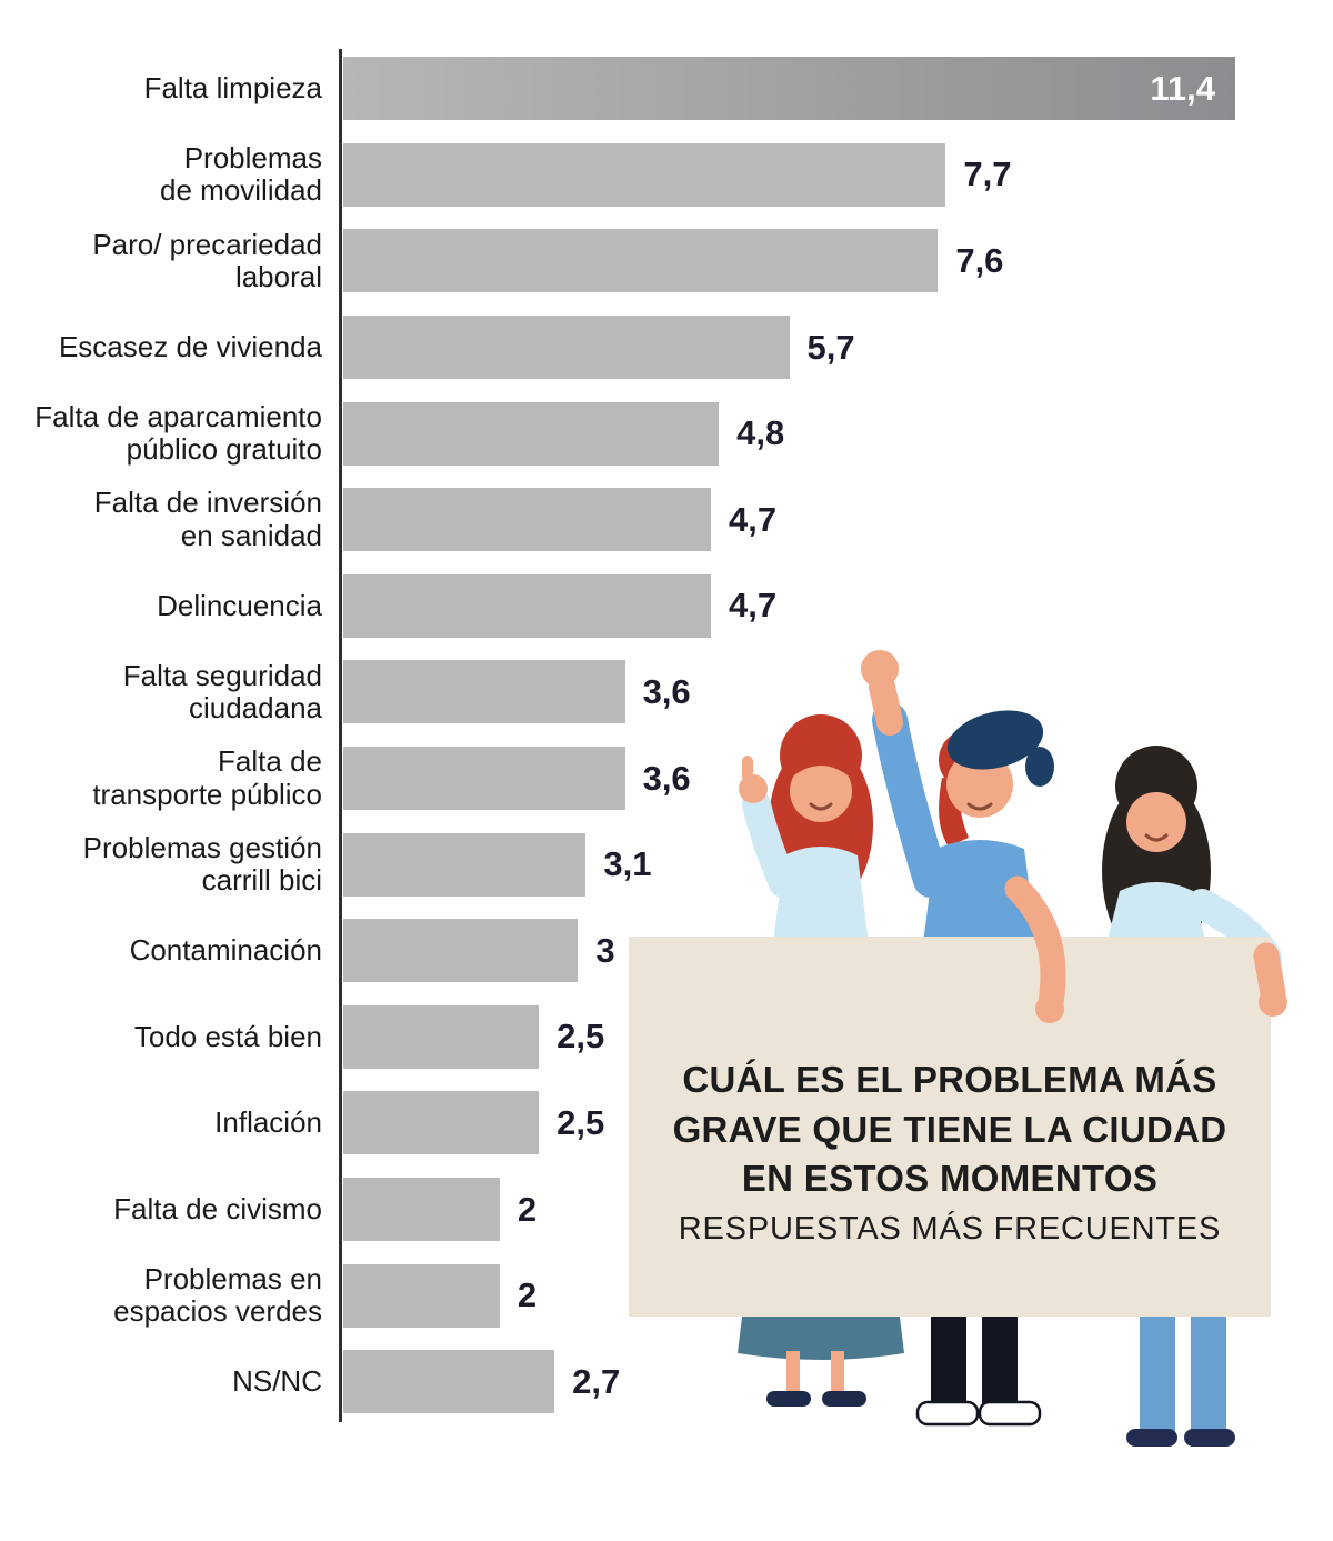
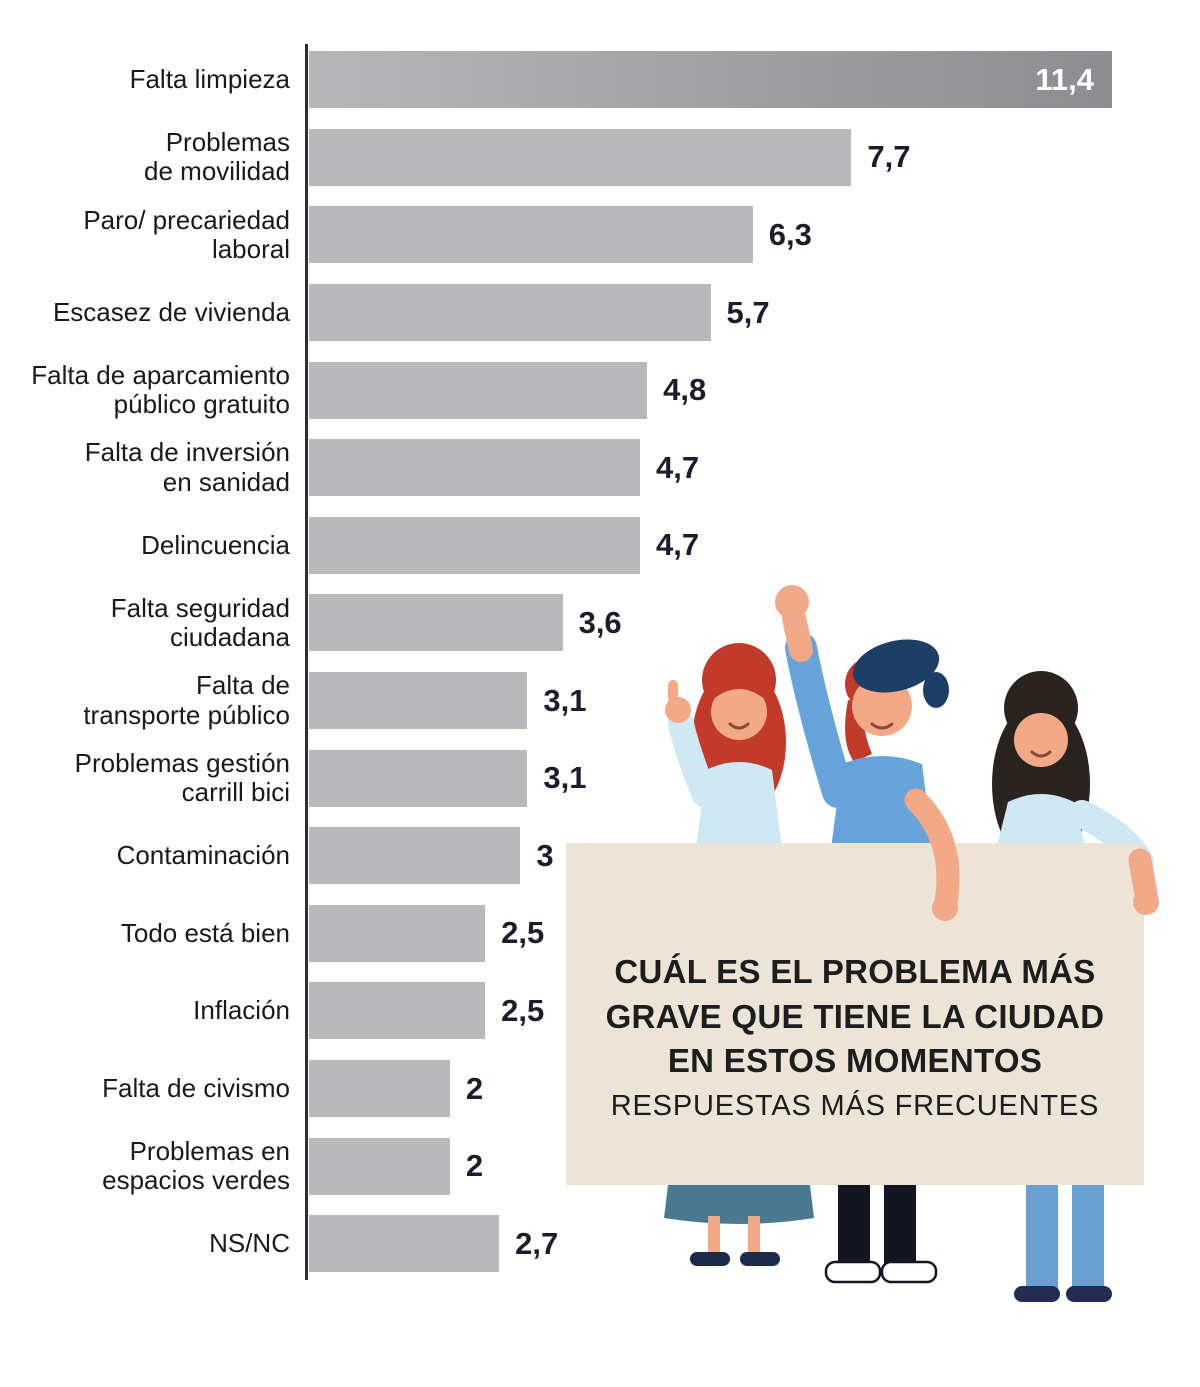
Paro/ precariedad laboral: 7,6 -> 6,3
Falta de transporte público: 3,6 -> 3,1
